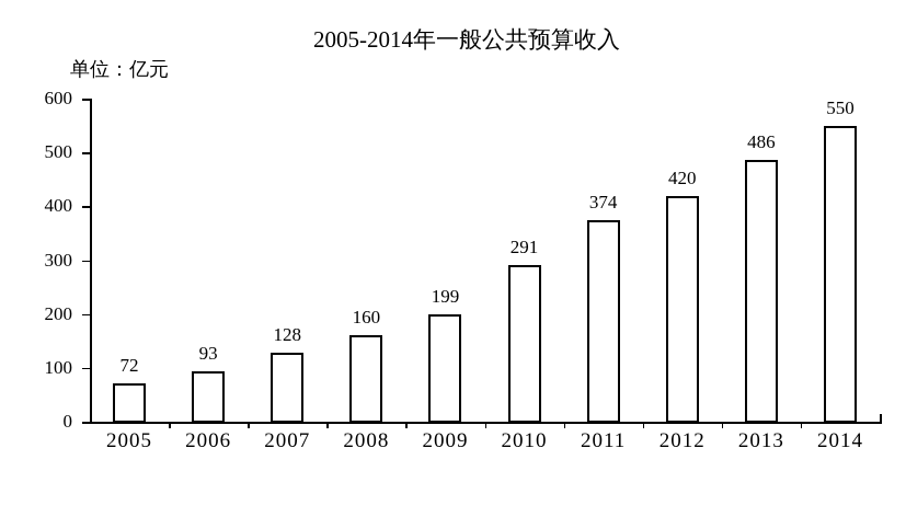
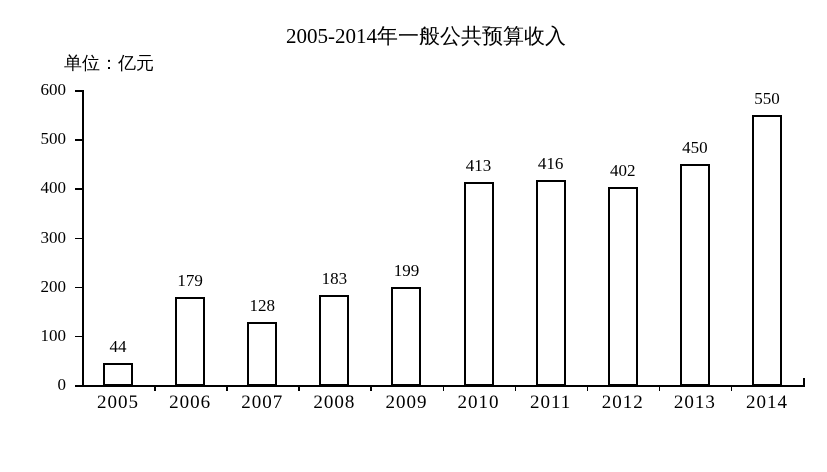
2005: 72 -> 44
2006: 93 -> 179
2008: 160 -> 183
2010: 291 -> 413
2011: 374 -> 416
2012: 420 -> 402
2013: 486 -> 450
